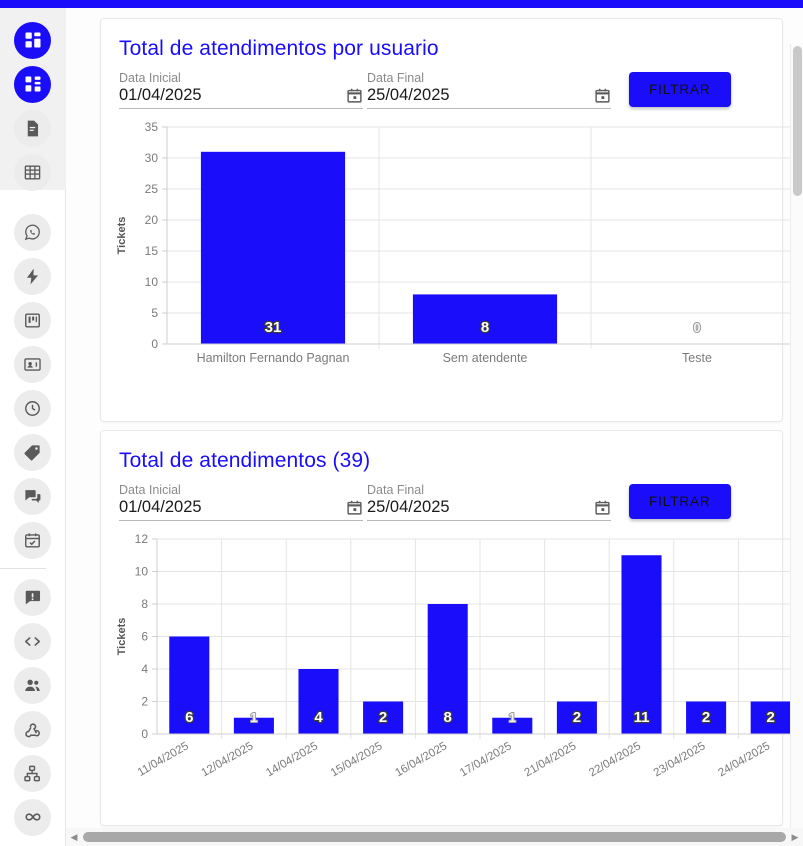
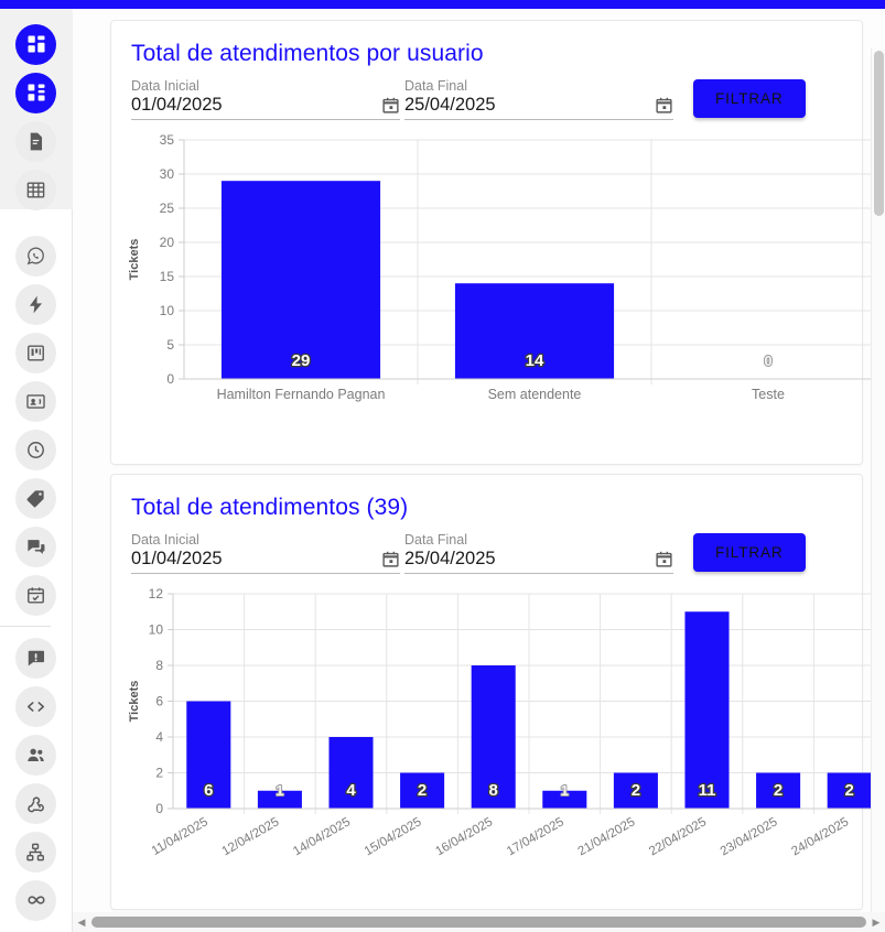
Total de atendimentos por usuario/Hamilton Fernando Pagnan: 31 -> 29
Total de atendimentos por usuario/Sem atendente: 8 -> 14
